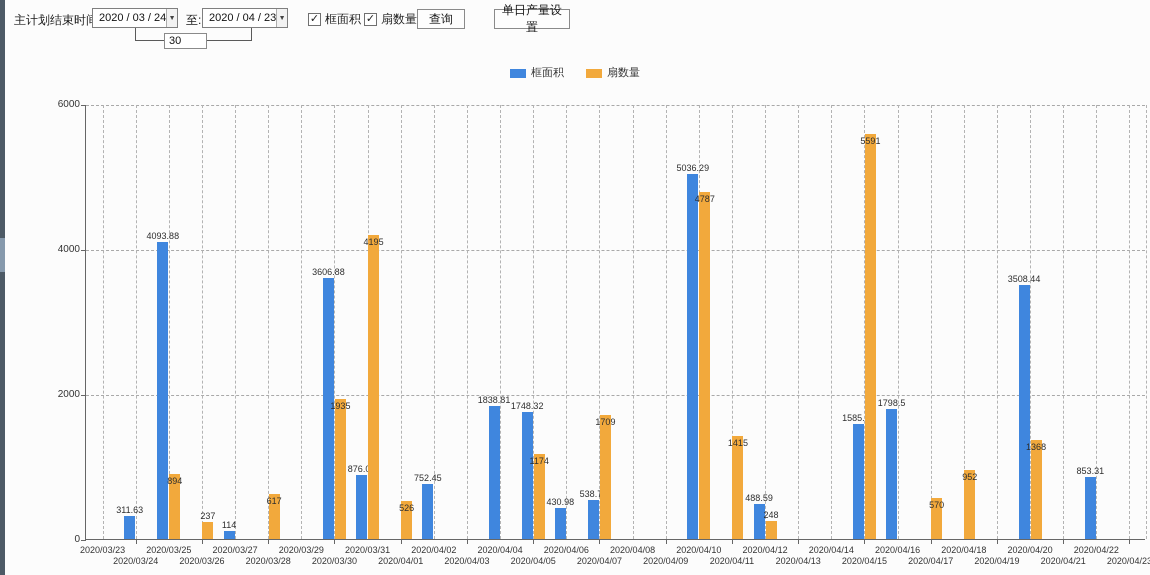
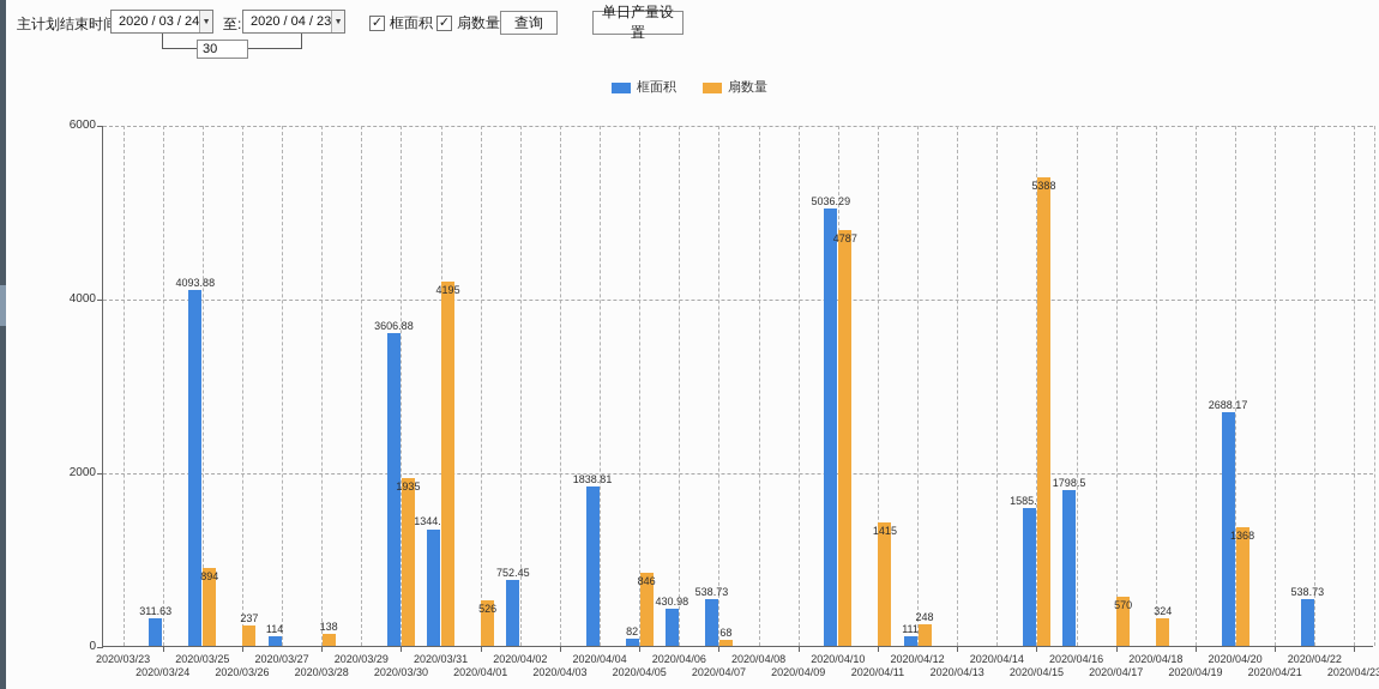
扇数量/2020/03/28: 617 -> 138
框面积/2020/03/31: 876.09 -> 1344.95
框面积/2020/04/05: 1748.32 -> 82
扇数量/2020/04/05: 1174 -> 846
扇数量/2020/04/07: 1709 -> 68
框面积/2020/04/12: 488.59 -> 111
扇数量/2020/04/15: 5591 -> 5388
扇数量/2020/04/18: 952 -> 324
框面积/2020/04/20: 3508.44 -> 2688.17
框面积/2020/04/22: 853.31 -> 538.73
